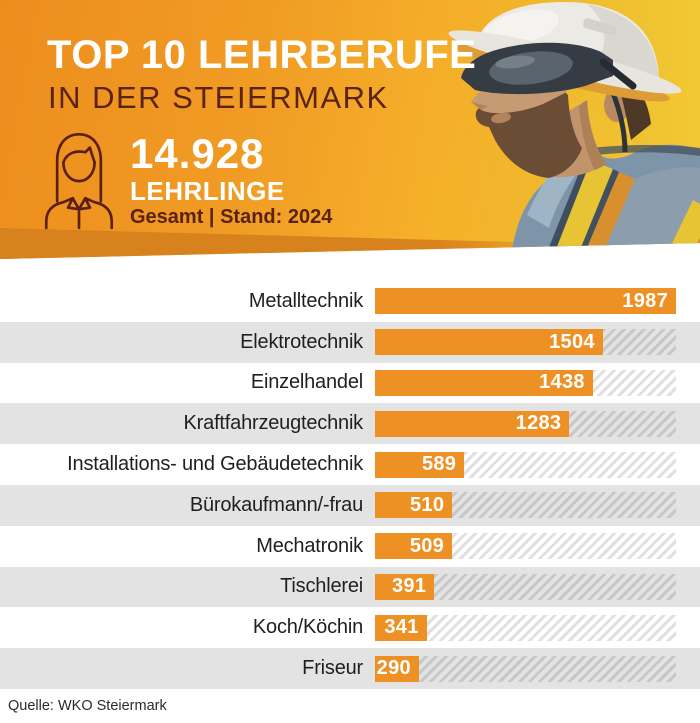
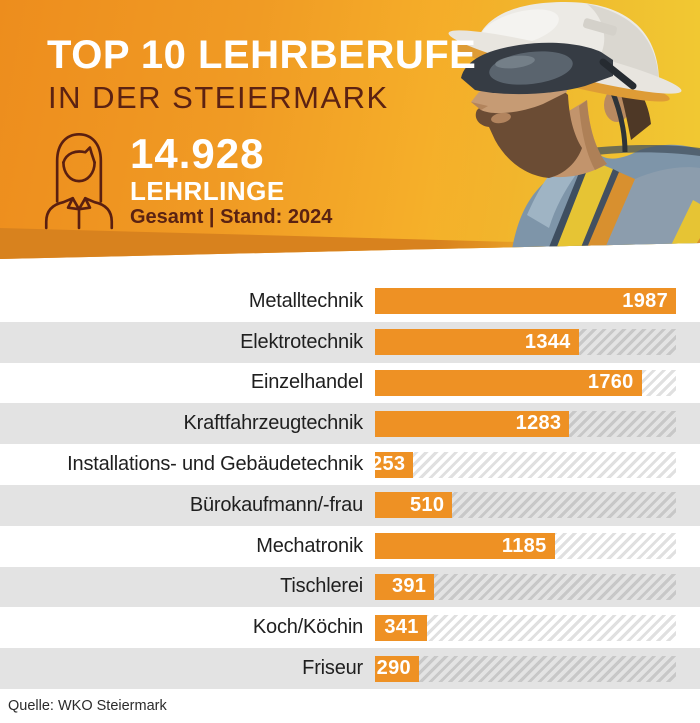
Elektrotechnik: 1504 -> 1344
Einzelhandel: 1438 -> 1760
Installations- und Gebäudetechnik: 589 -> 253
Mechatronik: 509 -> 1185
